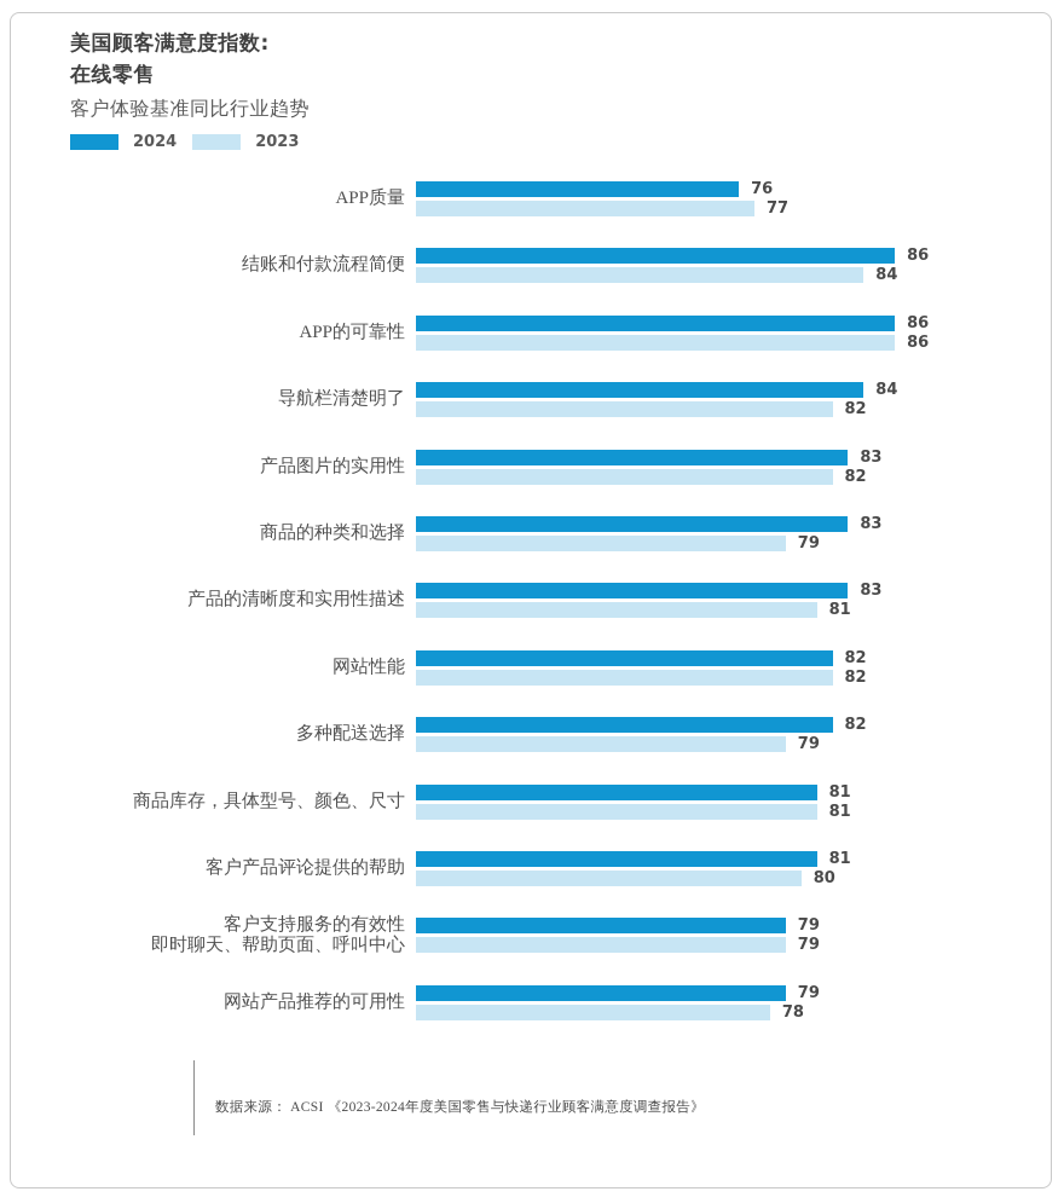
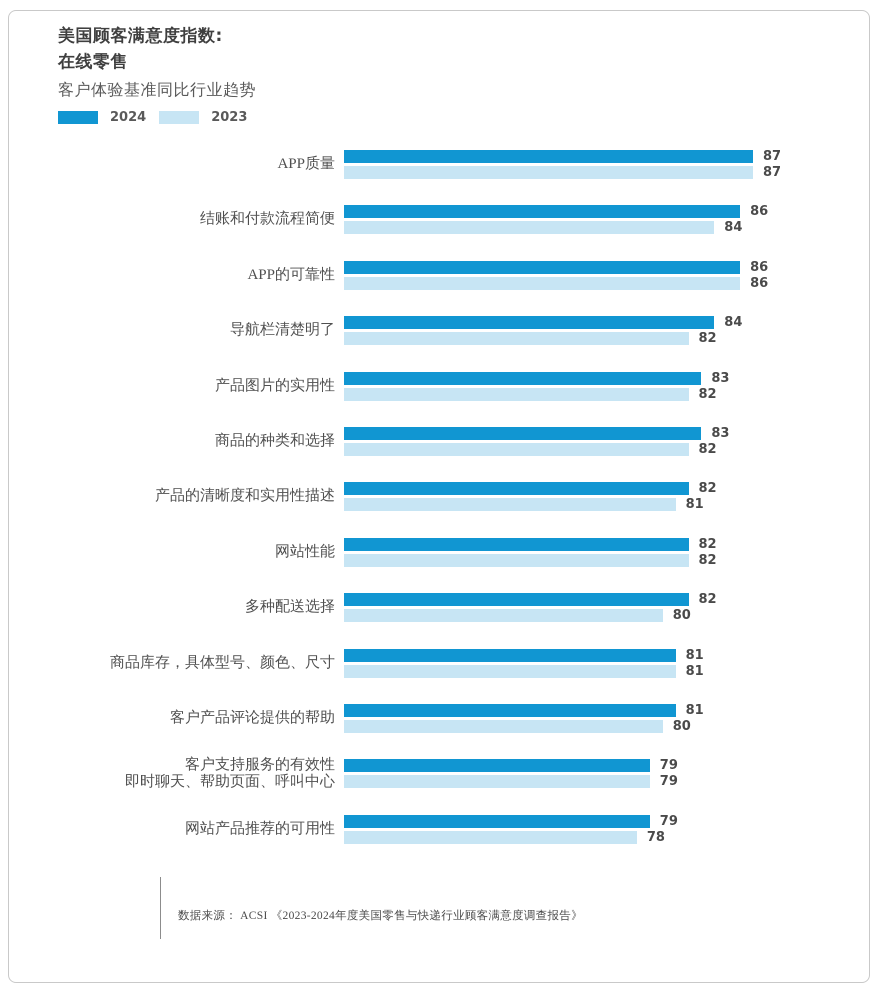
2024/APP质量: 76 -> 87
2023/APP质量: 77 -> 87
2023/商品的种类和选择: 79 -> 82
2024/产品的清晰度和实用性描述: 83 -> 82
2023/多种配送选择: 79 -> 80
